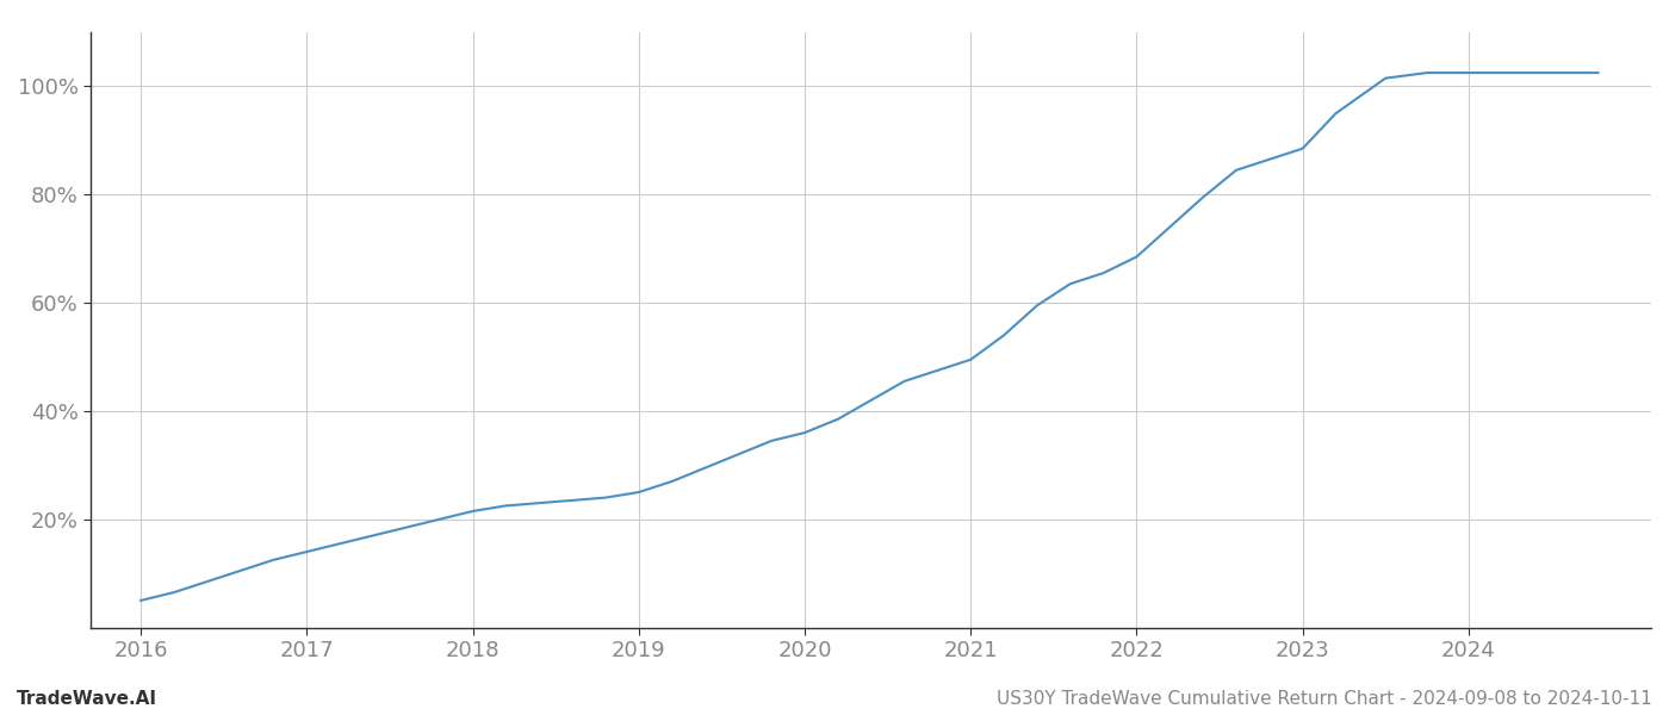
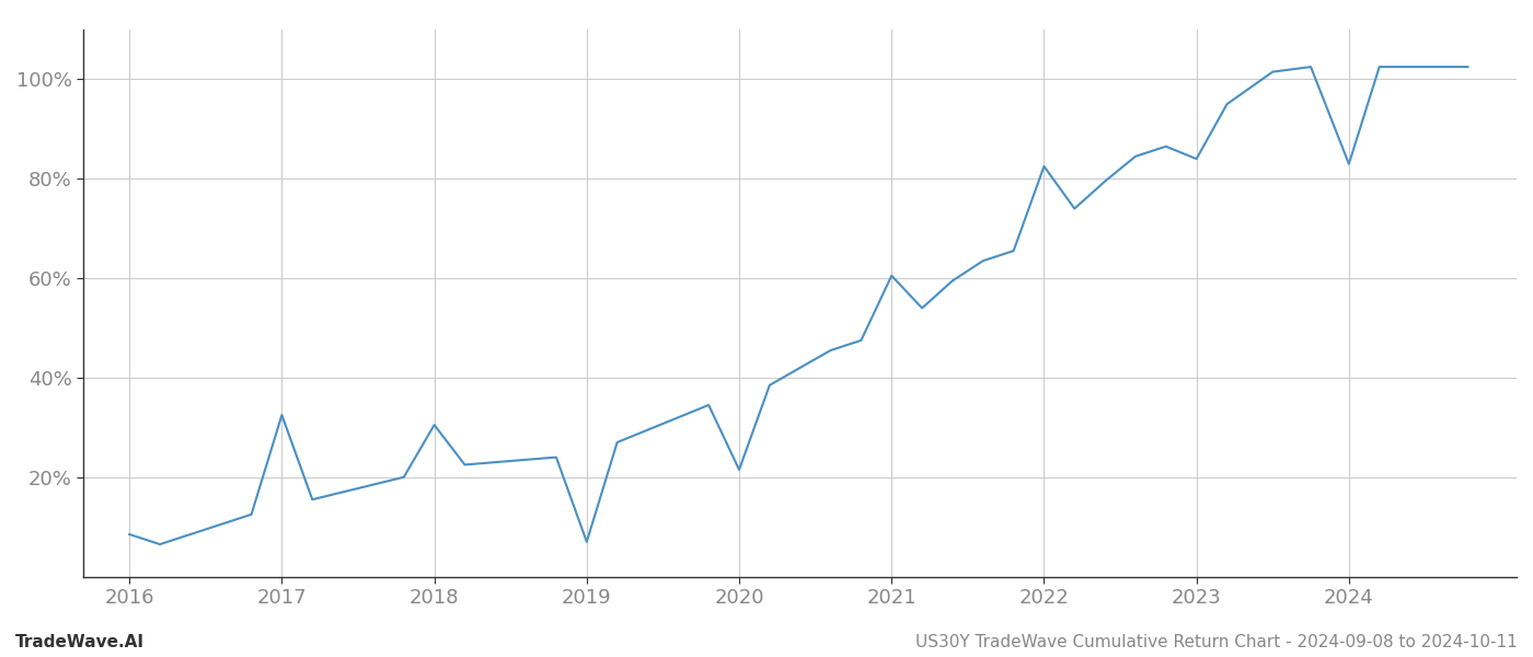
2016: 5.0% -> 8.5%
2017: 14.0% -> 32.5%
2018: 21.5% -> 30.5%
2019: 25.0% -> 7.0%
2020: 36.0% -> 21.5%
2021: 49.5% -> 60.5%
2022: 68.5% -> 82.5%
2023: 88.5% -> 84.0%
2024: 102.5% -> 83.0%
